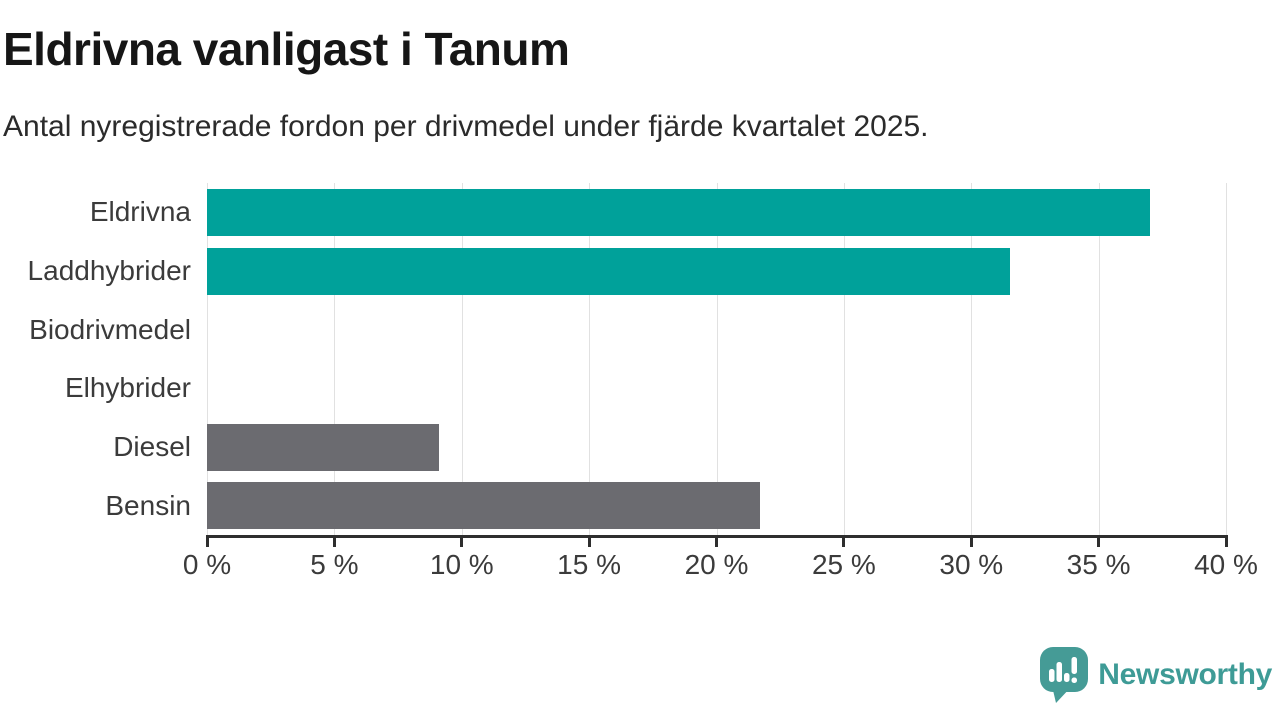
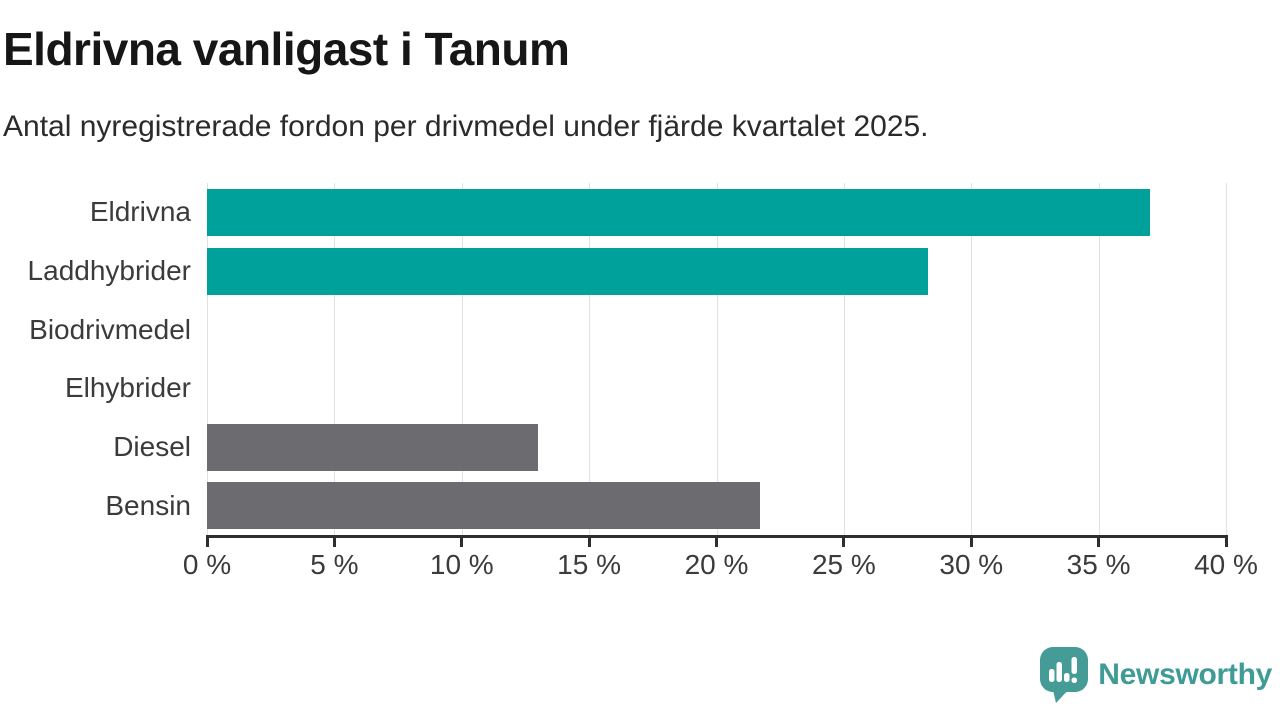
Laddhybrider: 31.5% -> 28.3%
Diesel: 9.1% -> 13.0%
